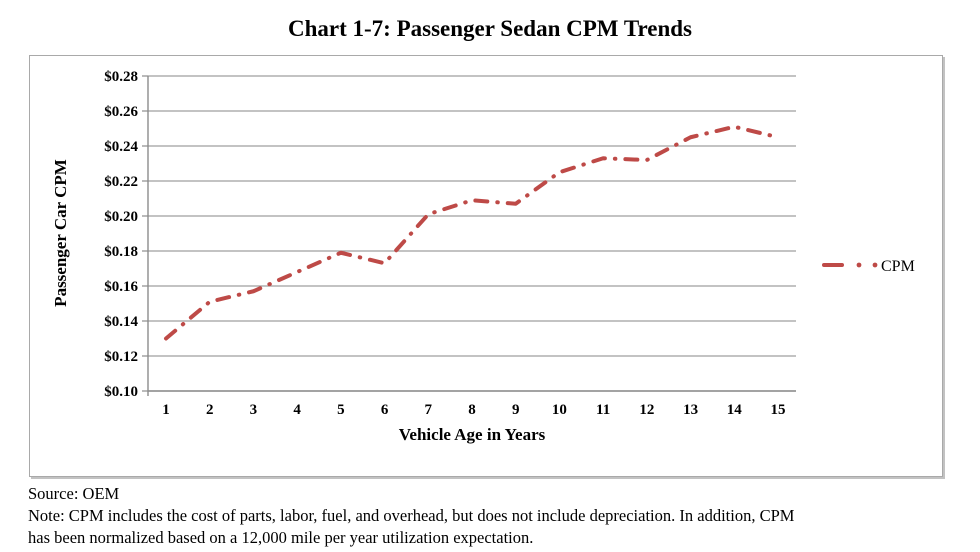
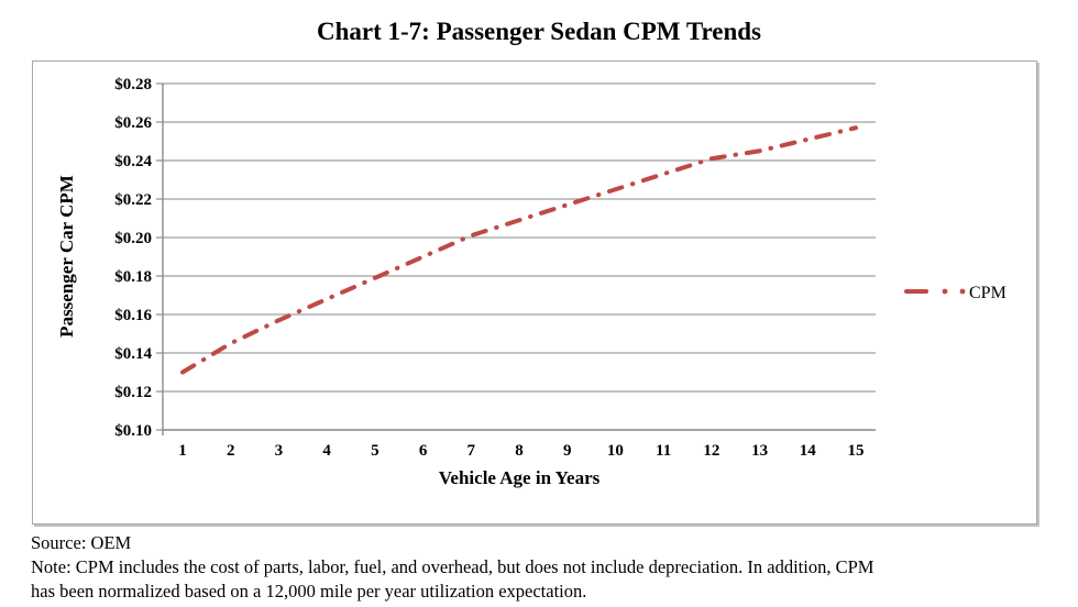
2: $0.151 -> $0.145
6: $0.173 -> $0.190
9: $0.207 -> $0.217
12: $0.232 -> $0.241
15: $0.245 -> $0.257
